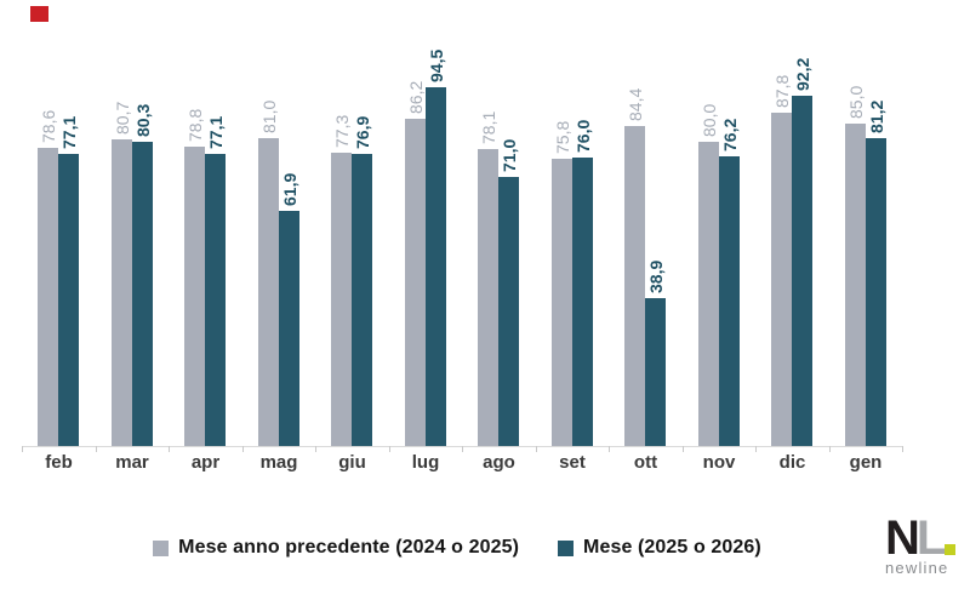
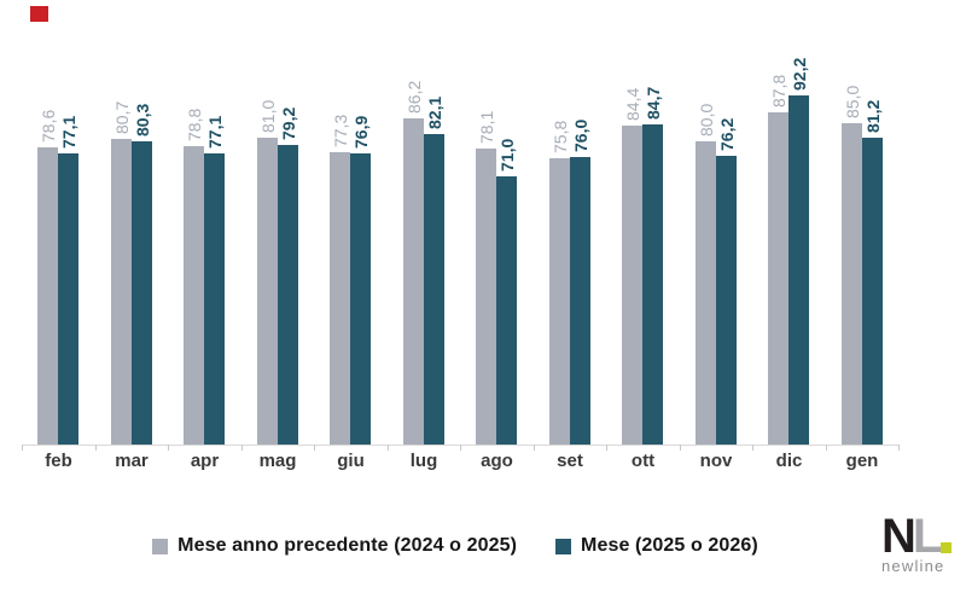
Mese (2025 o 2026)/mag: 61,9 -> 79,2
Mese (2025 o 2026)/lug: 94,5 -> 82,1
Mese (2025 o 2026)/ott: 38,9 -> 84,7
